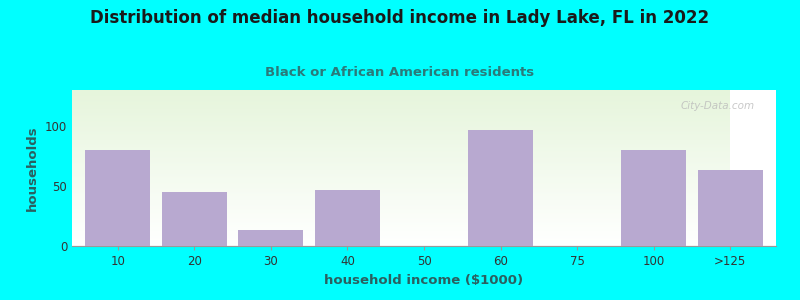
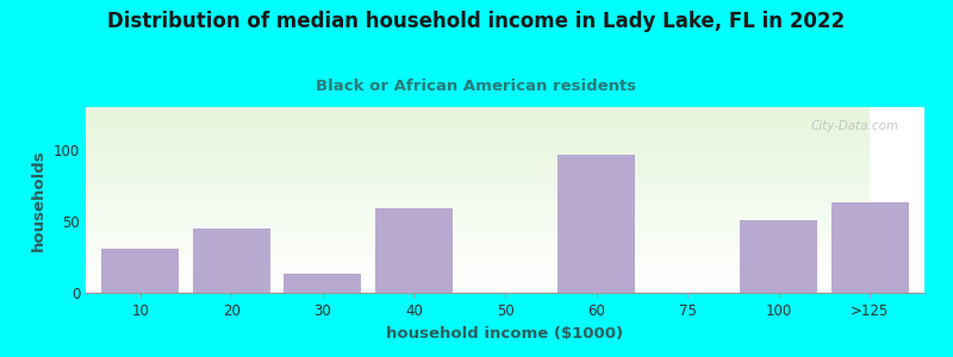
10: 80 -> 31
40: 47 -> 59
100: 80 -> 51
